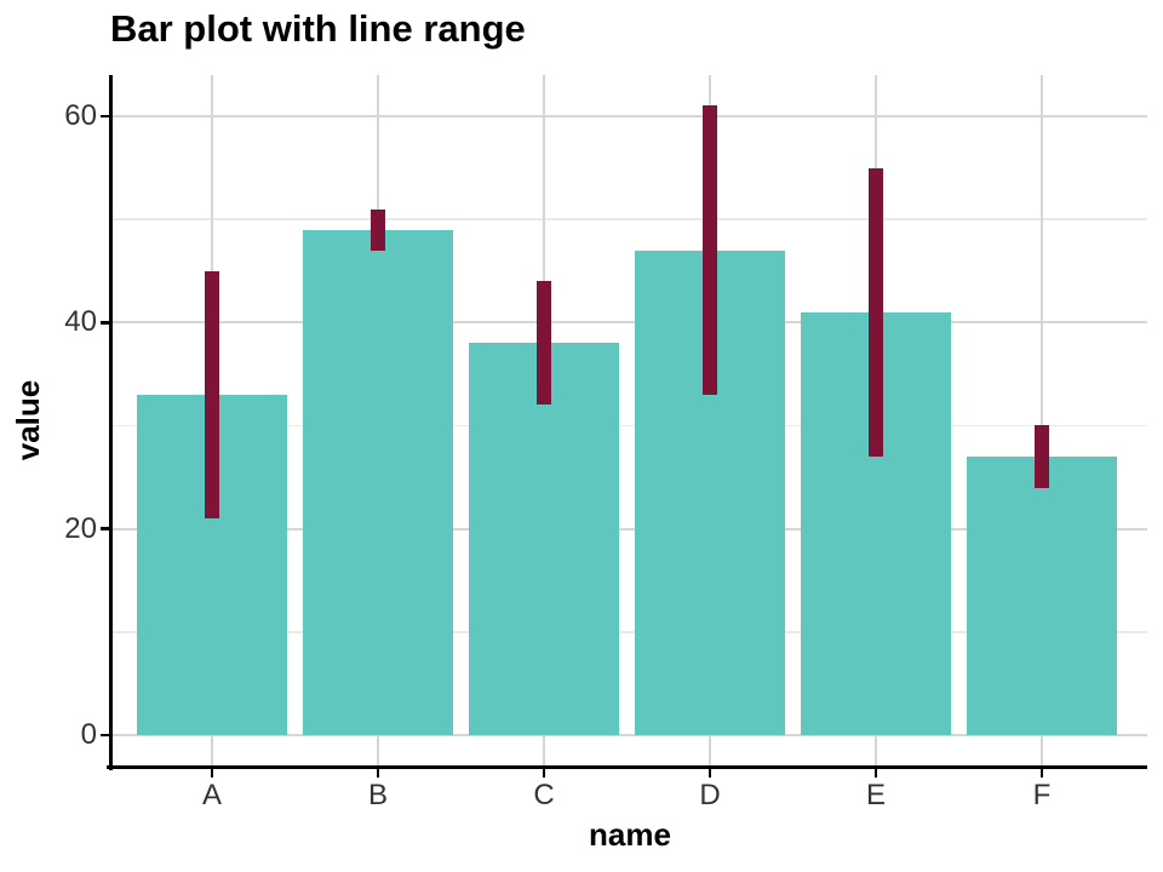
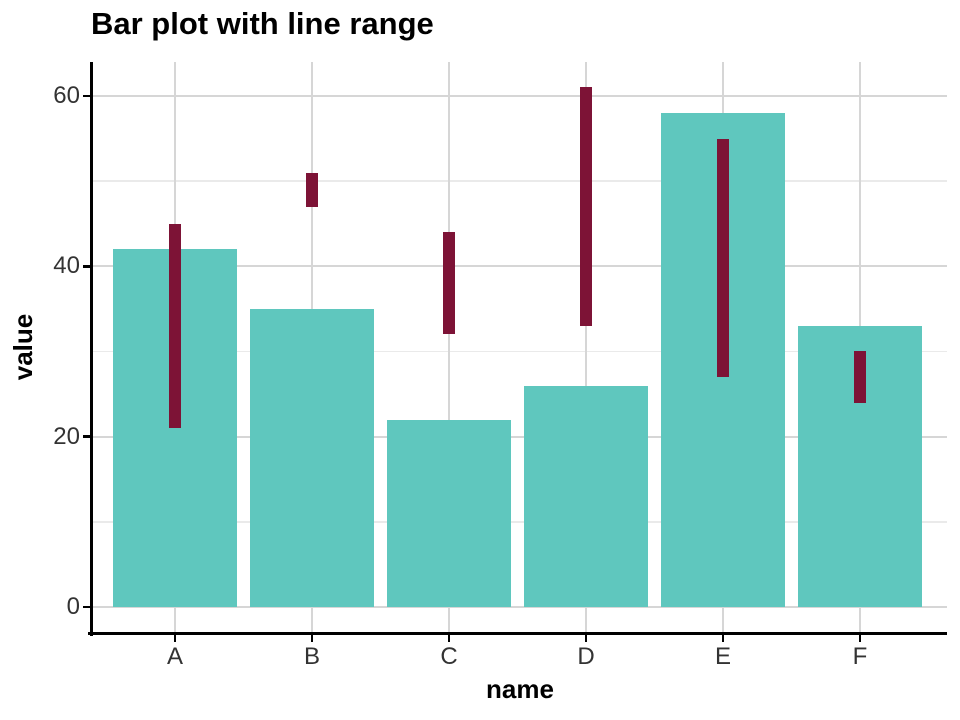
value/A: 33 -> 42
value/B: 49 -> 35
value/C: 38 -> 22
value/D: 47 -> 26
value/E: 41 -> 58
value/F: 27 -> 33
